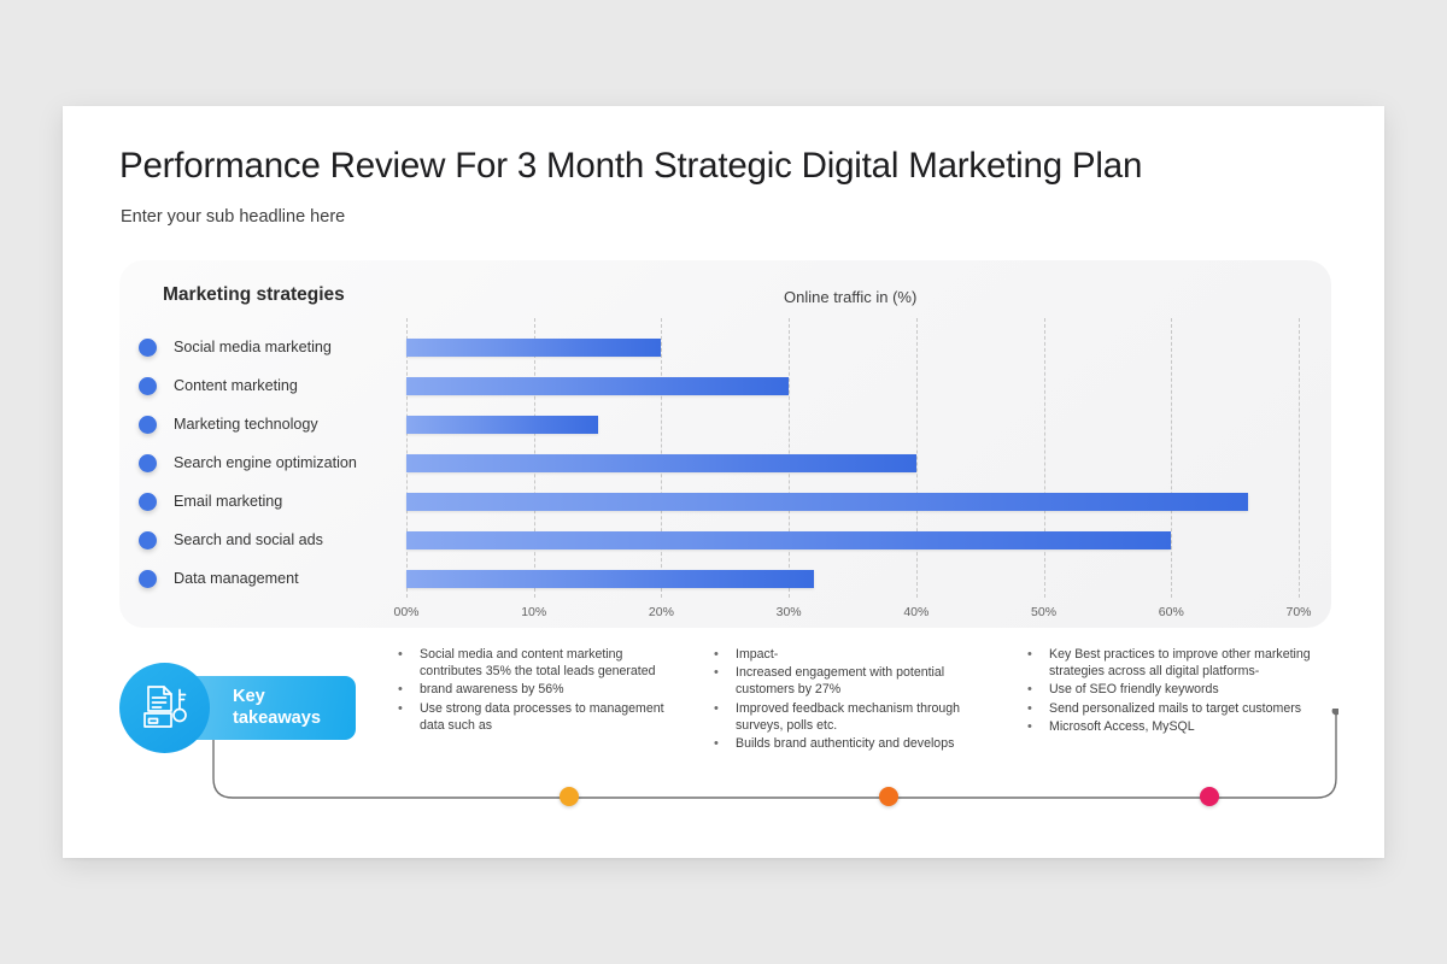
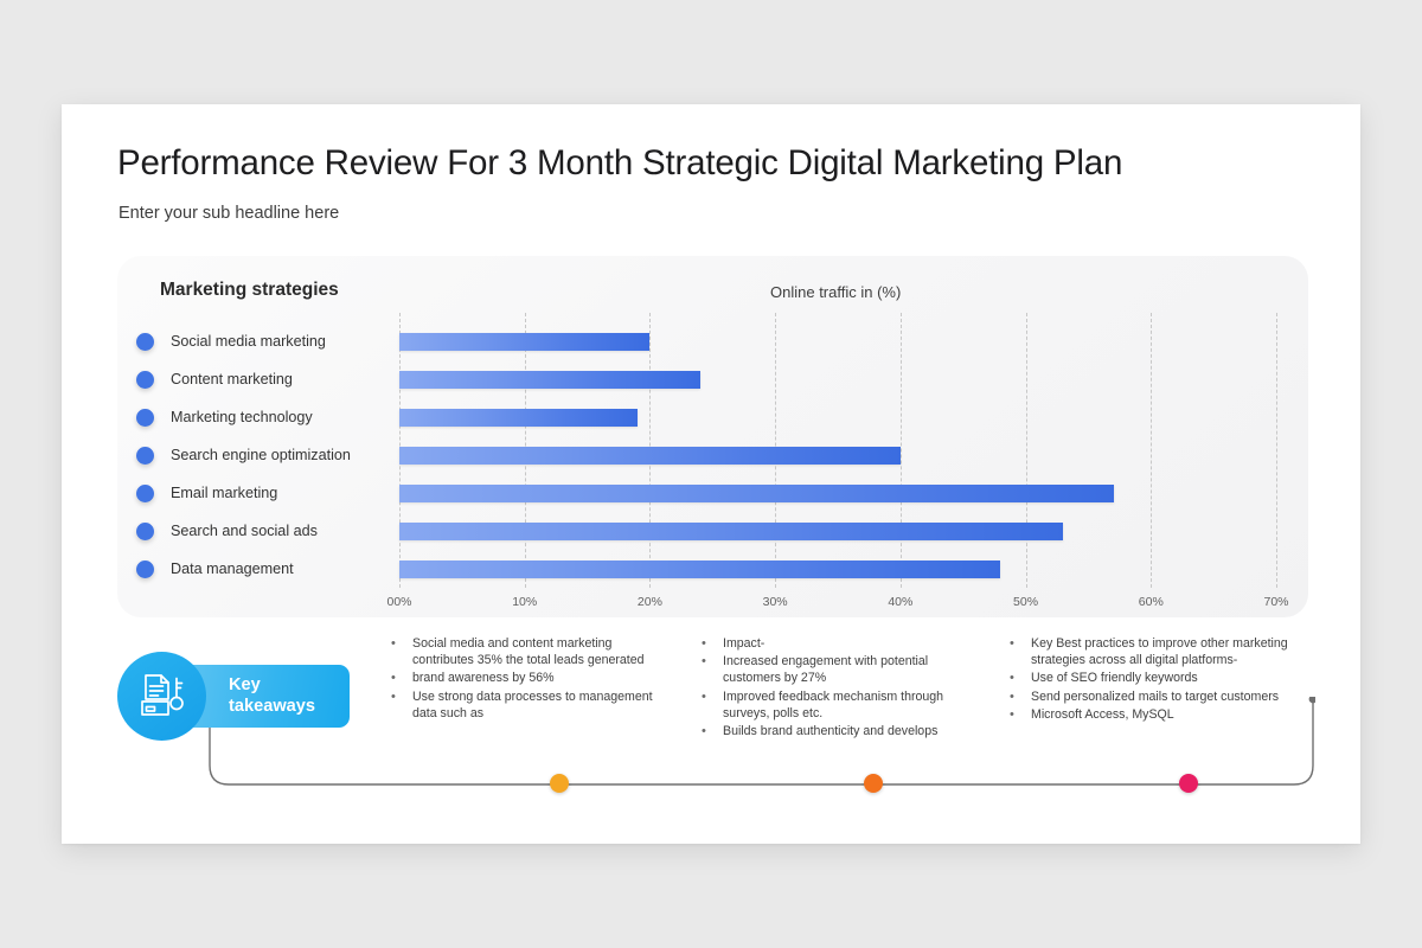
Content marketing: 30% -> 24%
Marketing technology: 15% -> 19%
Email marketing: 66% -> 57%
Search and social ads: 60% -> 53%
Data management: 32% -> 48%
